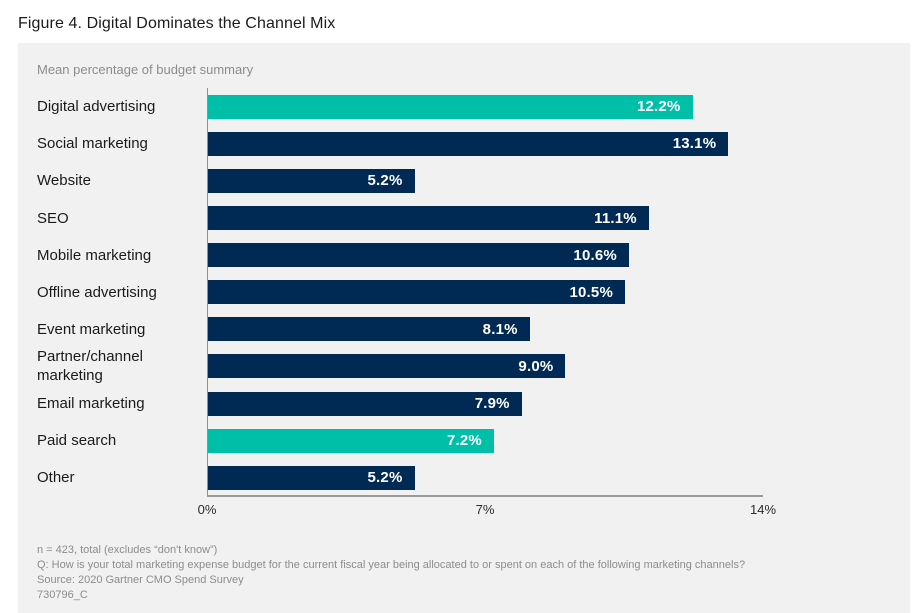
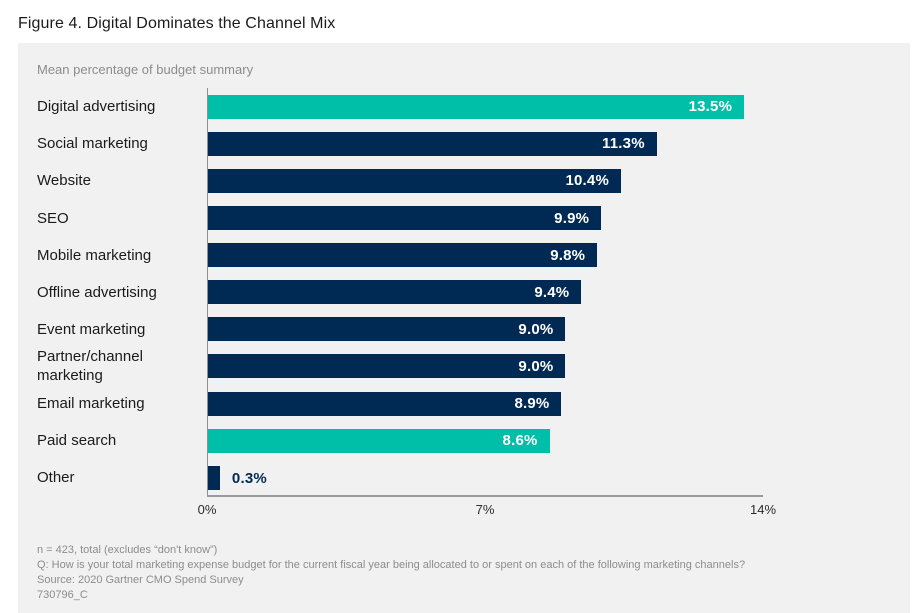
Digital advertising: 12.2% -> 13.5%
Social marketing: 13.1% -> 11.3%
Website: 5.2% -> 10.4%
SEO: 11.1% -> 9.9%
Mobile marketing: 10.6% -> 9.8%
Offline advertising: 10.5% -> 9.4%
Event marketing: 8.1% -> 9.0%
Email marketing: 7.9% -> 8.9%
Paid search: 7.2% -> 8.6%
Other: 5.2% -> 0.3%
